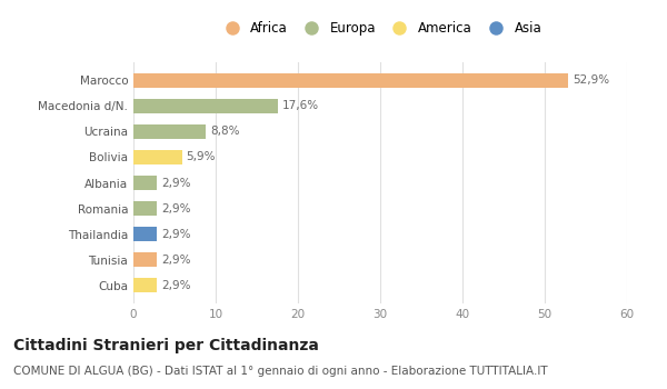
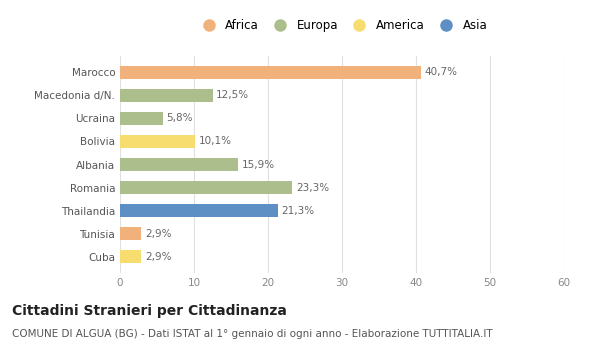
Marocco: 52,9% -> 40,7%
Macedonia d/N.: 17,6% -> 12,5%
Ucraina: 8,8% -> 5,8%
Bolivia: 5,9% -> 10,1%
Albania: 2,9% -> 15,9%
Romania: 2,9% -> 23,3%
Thailandia: 2,9% -> 21,3%
